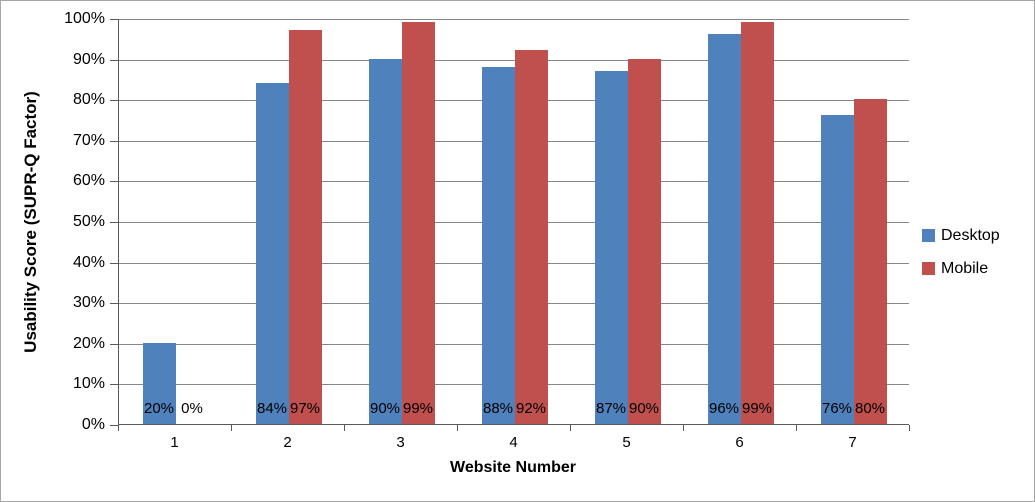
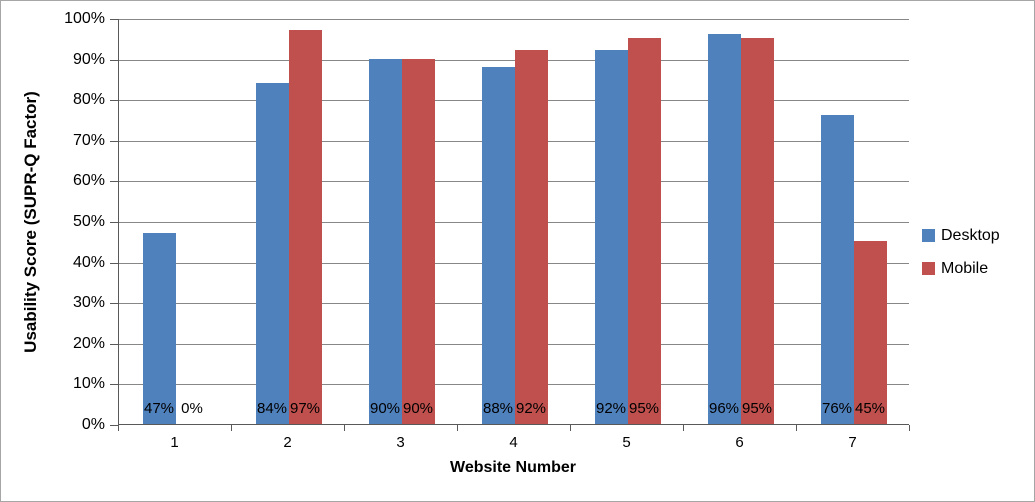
Desktop/1: 20% -> 47%
Mobile/3: 99% -> 90%
Desktop/5: 87% -> 92%
Mobile/5: 90% -> 95%
Mobile/6: 99% -> 95%
Mobile/7: 80% -> 45%
